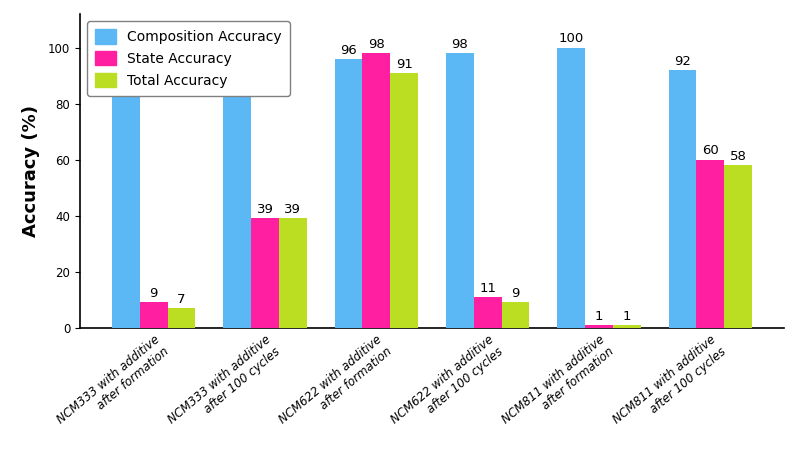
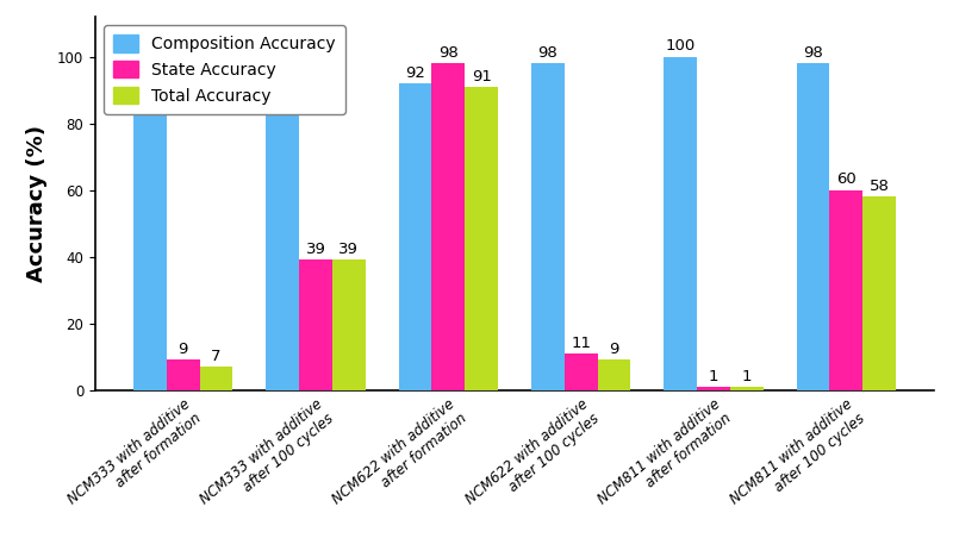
Composition Accuracy/NCM622 with additive after formation: 96 -> 92
Composition Accuracy/NCM811 with additive after 100 cycles: 92 -> 98
